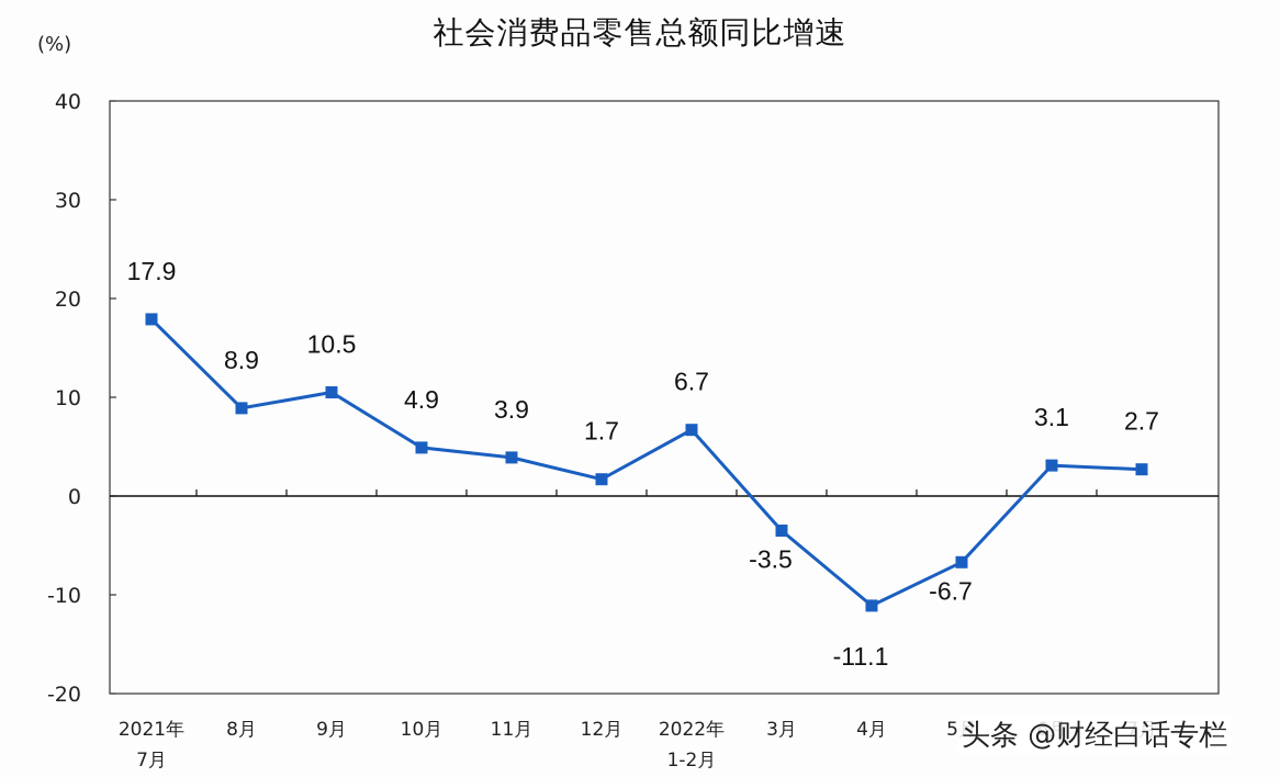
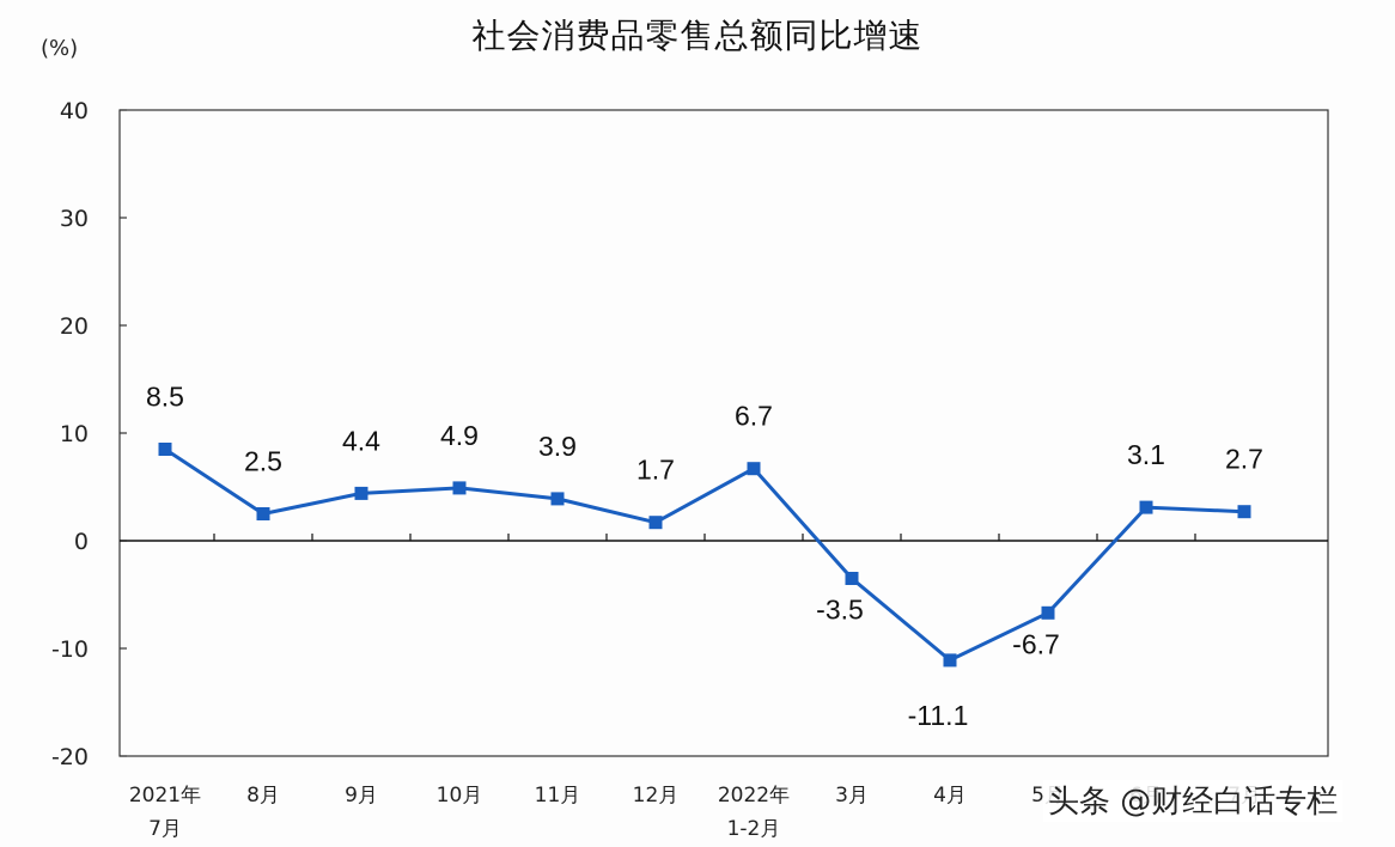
2021年 7月: 17.9 -> 8.5
8月: 8.9 -> 2.5
9月: 10.5 -> 4.4
